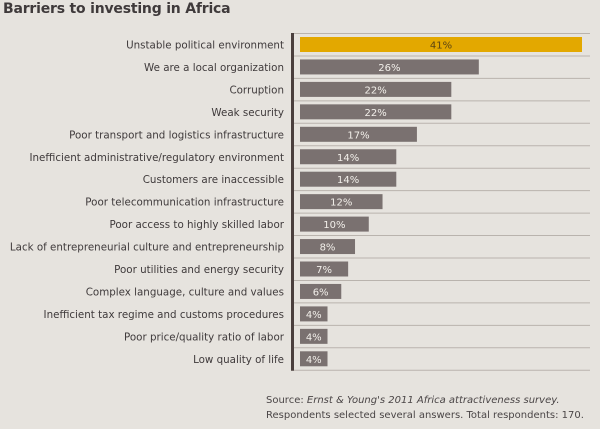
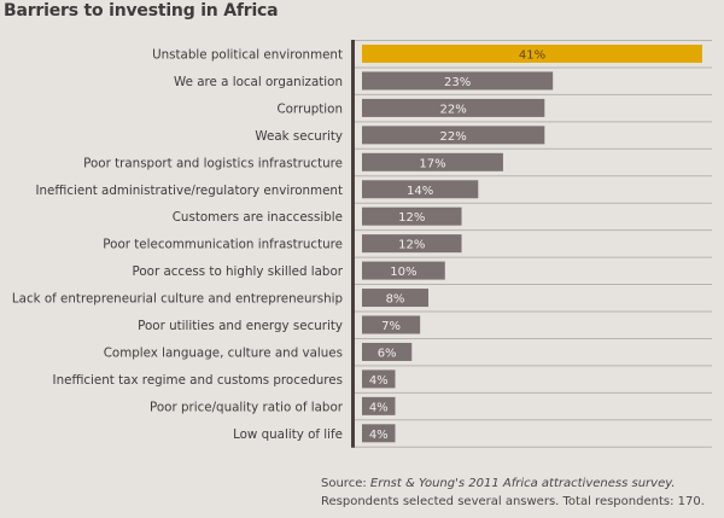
We are a local organization: 26% -> 23%
Customers are inaccessible: 14% -> 12%
